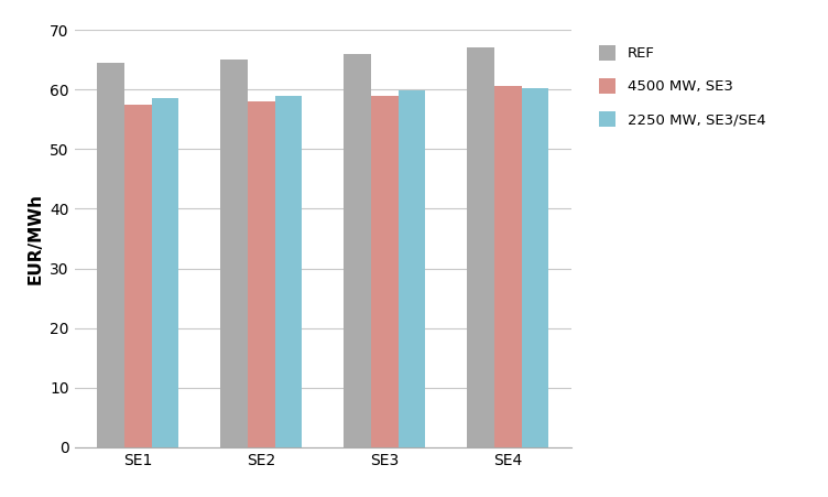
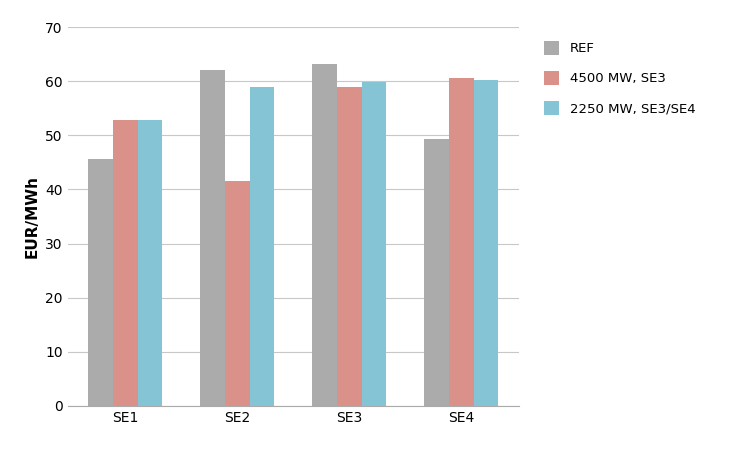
REF/SE1: 64.5 -> 45.6
4500 MW, SE3/SE1: 57.5 -> 52.8
2250 MW, SE3/SE4/SE1: 58.5 -> 52.8
REF/SE2: 65.0 -> 62.0
4500 MW, SE3/SE2: 58.0 -> 41.6
REF/SE3: 66.0 -> 63.2
REF/SE4: 67.0 -> 49.4
